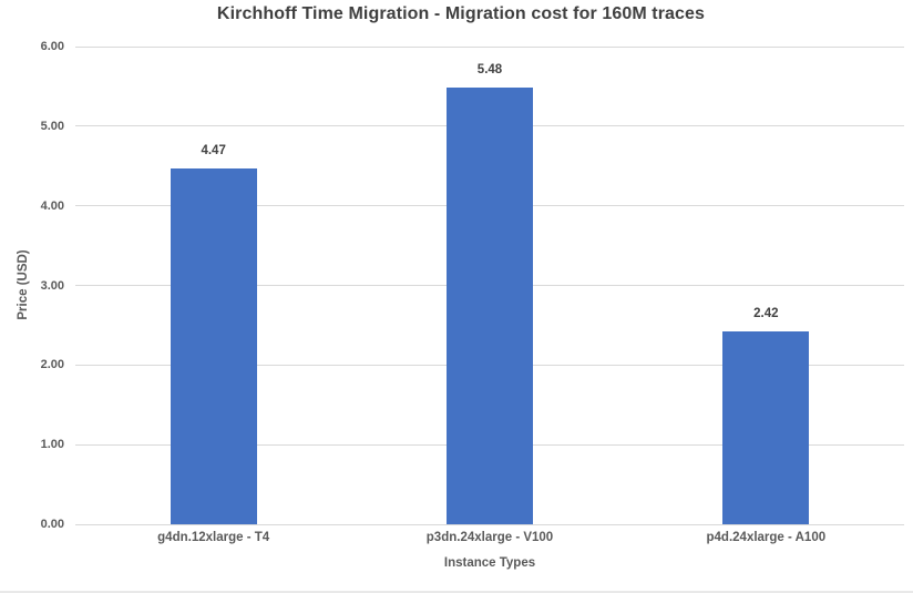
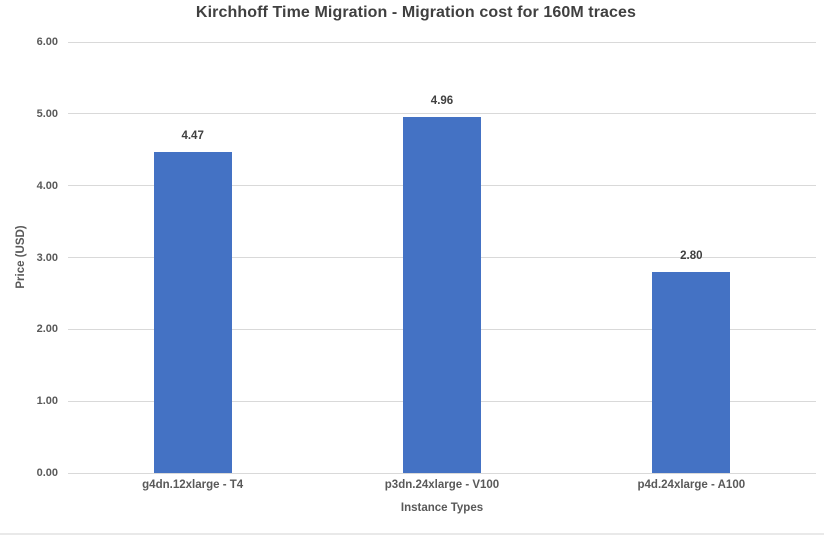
p3dn.24xlarge - V100: 5.48 -> 4.96
p4d.24xlarge - A100: 2.42 -> 2.80
